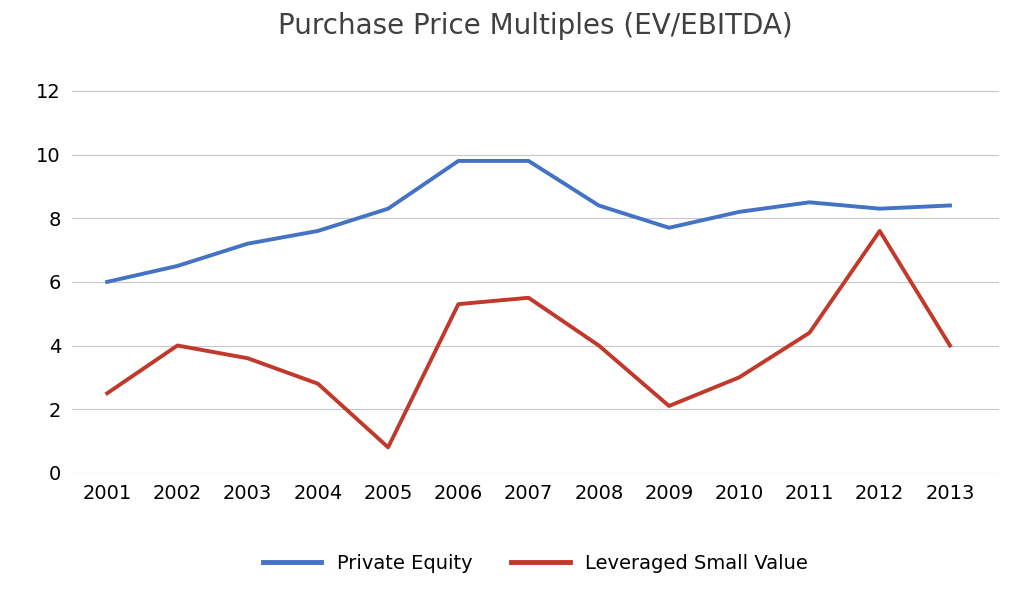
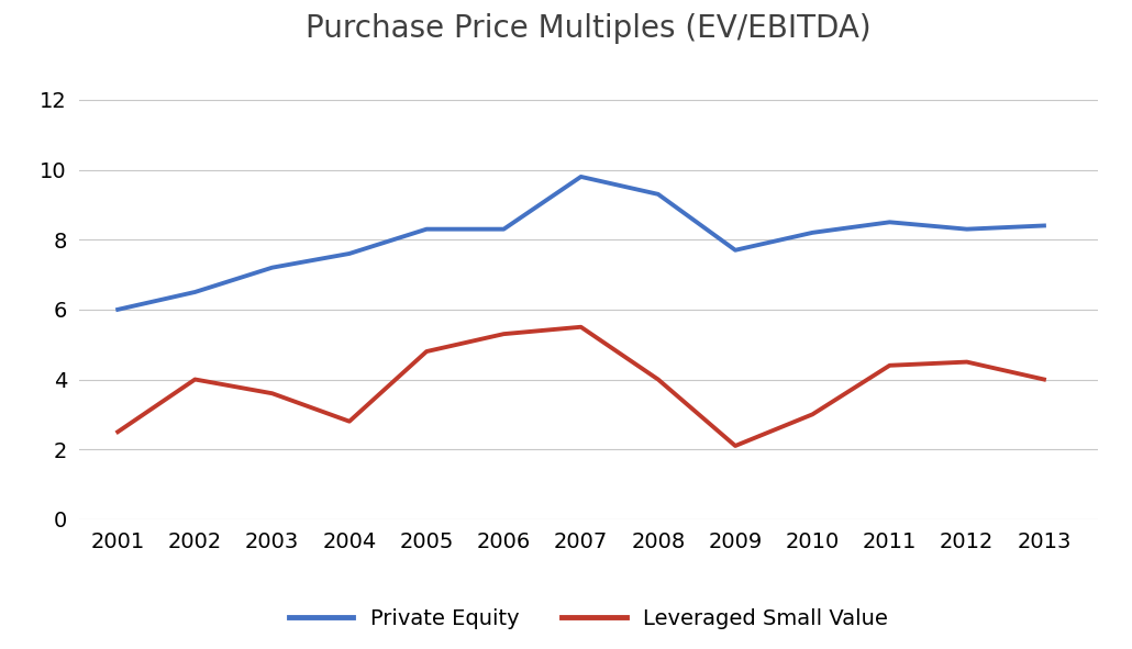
Leveraged Small Value/2005: 0.8 -> 4.8
Private Equity/2006: 9.8 -> 8.3
Private Equity/2008: 8.4 -> 9.3
Leveraged Small Value/2012: 7.6 -> 4.5
